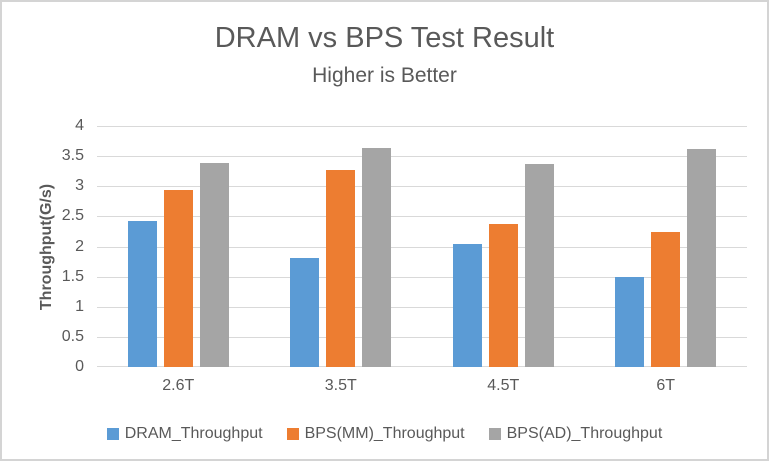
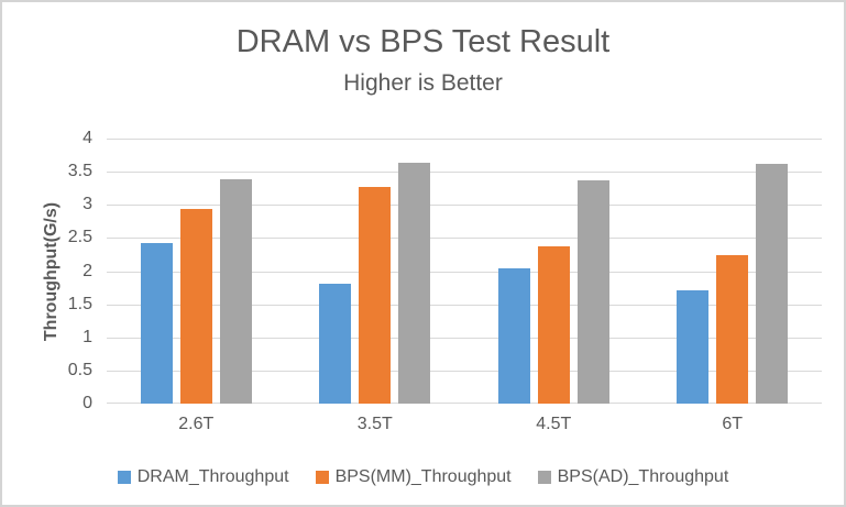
DRAM_Throughput/6T: 1.5 -> 1.7
